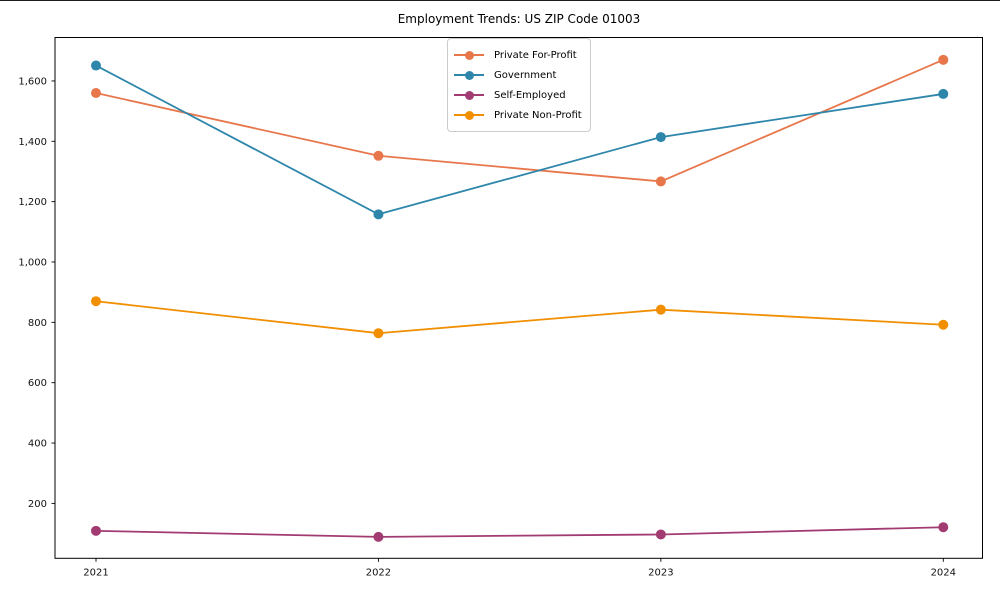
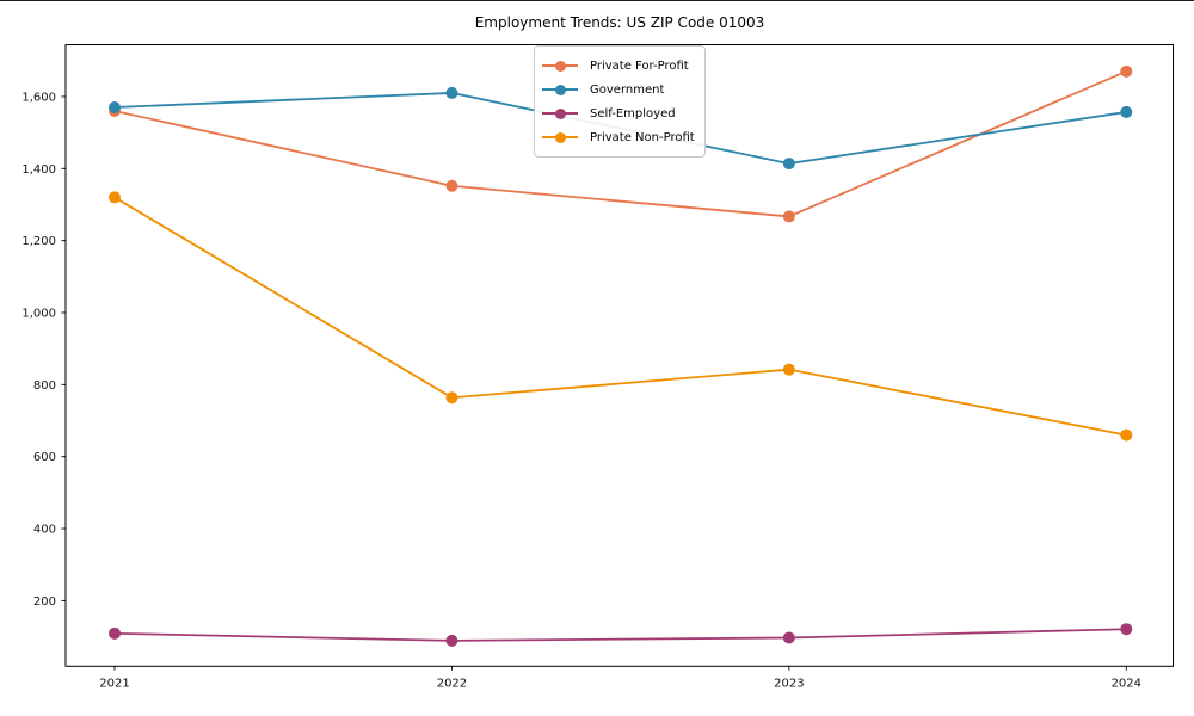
Government/2021: 1650 -> 1570
Private Non-Profit/2021: 870 -> 1320
Government/2022: 1160 -> 1610
Private Non-Profit/2024: 790 -> 660
